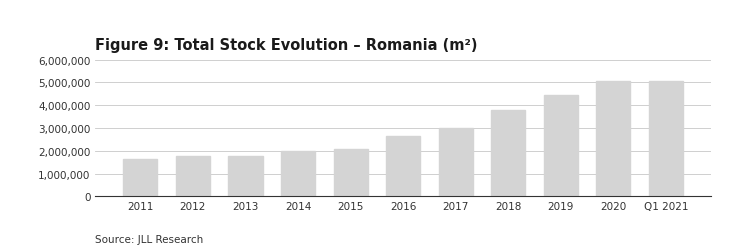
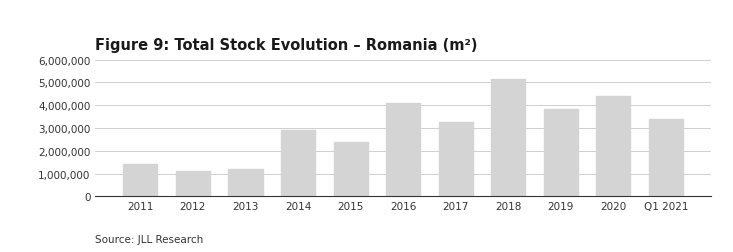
2011: 1,650,000 -> 1,400,000
2012: 1,750,000 -> 1,100,000
2013: 1,750,000 -> 1,200,000
2014: 2,000,000 -> 2,900,000
2015: 2,100,000 -> 2,400,000
2016: 2,650,000 -> 4,100,000
2017: 3,000,000 -> 3,250,000
2018: 3,800,000 -> 5,150,000
2019: 4,450,000 -> 3,850,000
2020: 5,050,000 -> 4,400,000
Q1 2021: 5,080,000 -> 3,400,000
